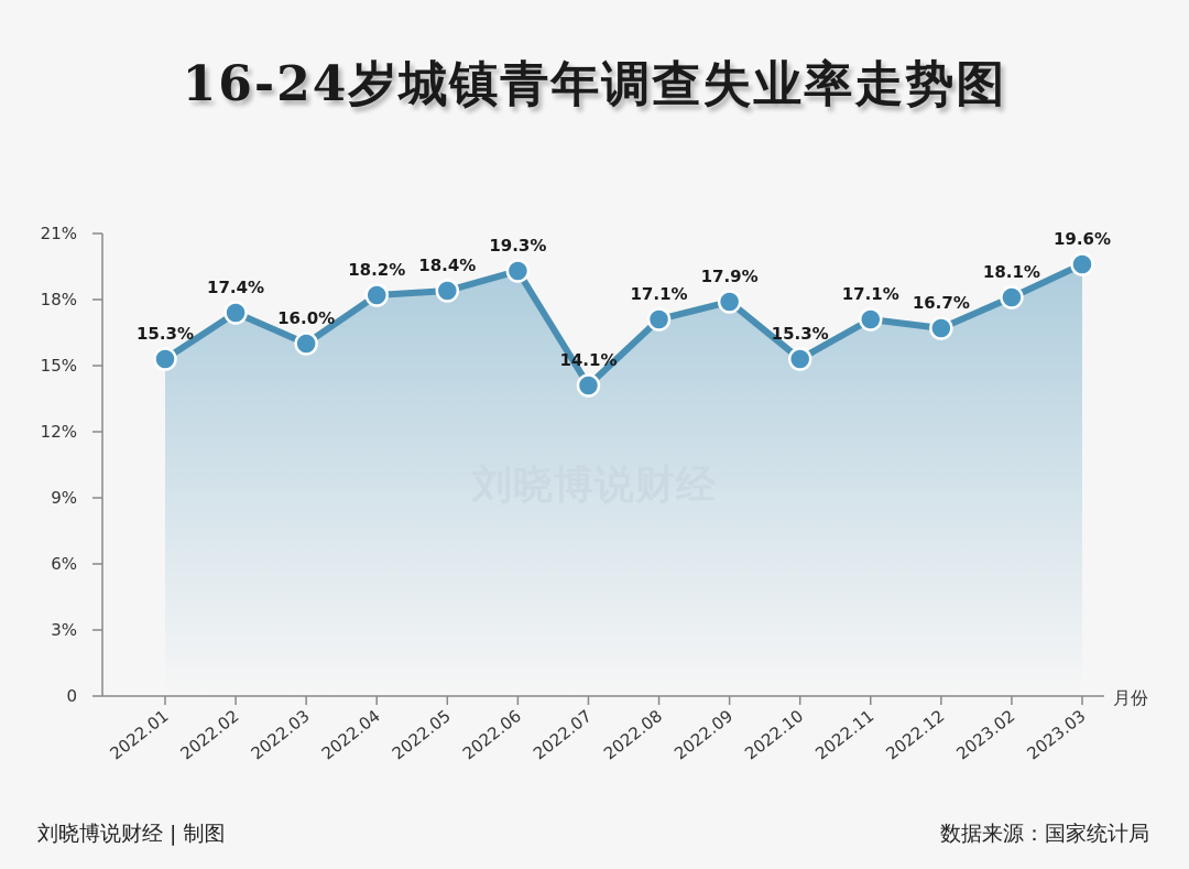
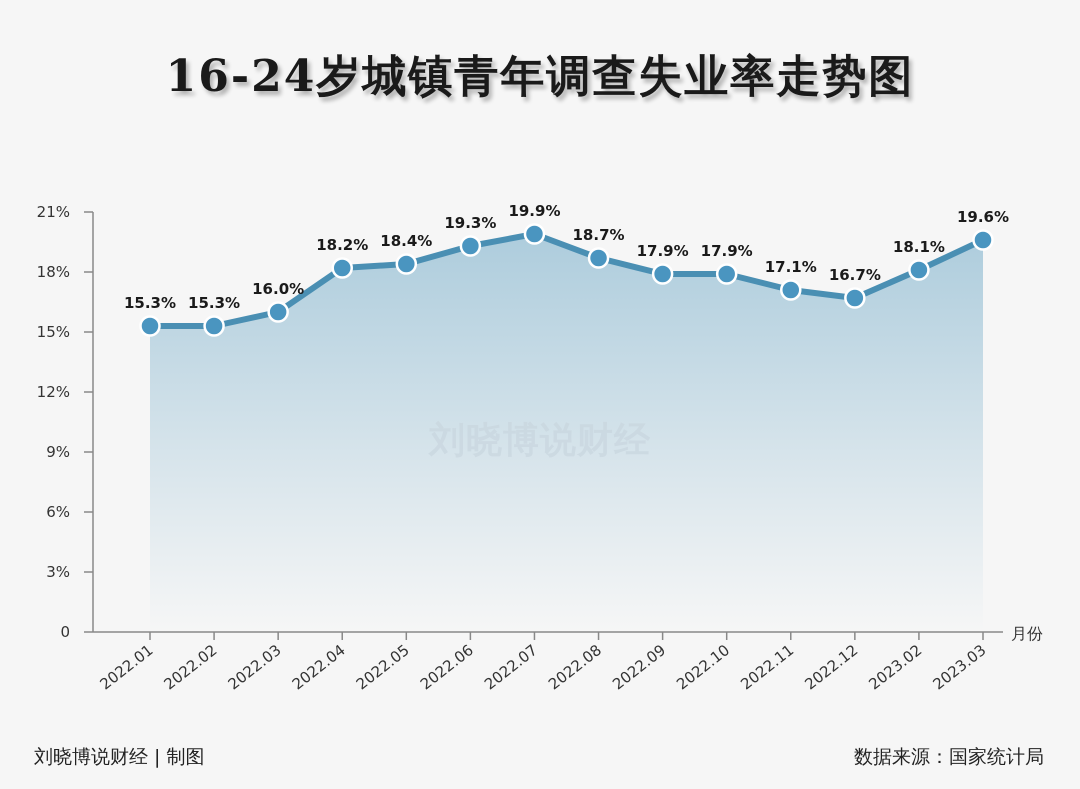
2022.02: 17.4% -> 15.3%
2022.07: 14.1% -> 19.9%
2022.08: 17.1% -> 18.7%
2022.10: 15.3% -> 17.9%
